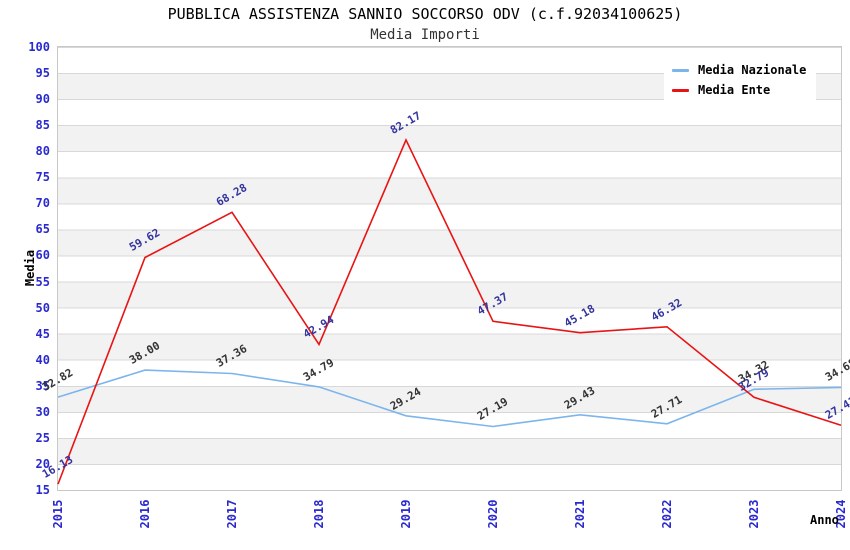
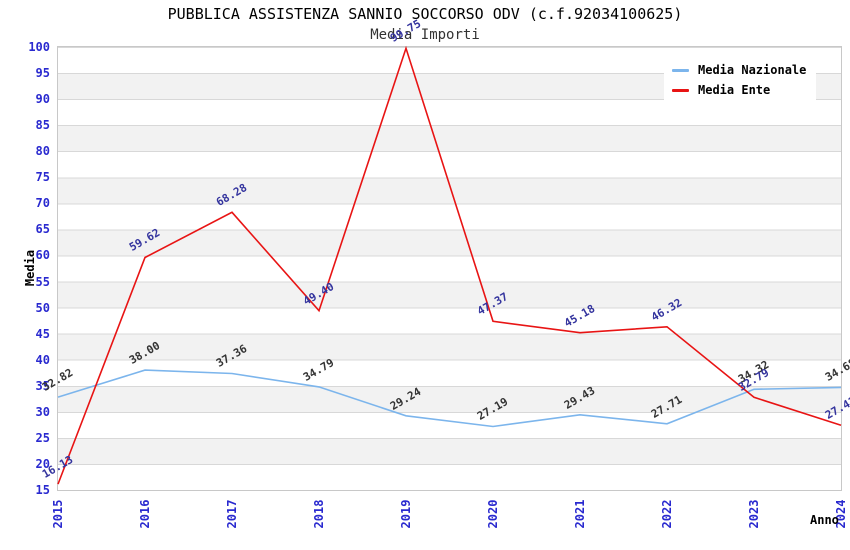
Media Ente/2018: 42.94 -> 49.40
Media Ente/2019: 82.17 -> 99.75
